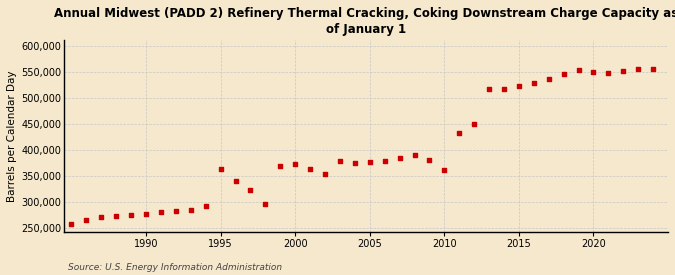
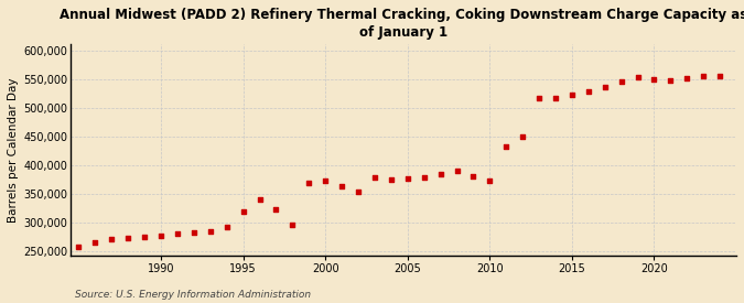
1995: 364,000 -> 318,000
2010: 362,000 -> 373,000
